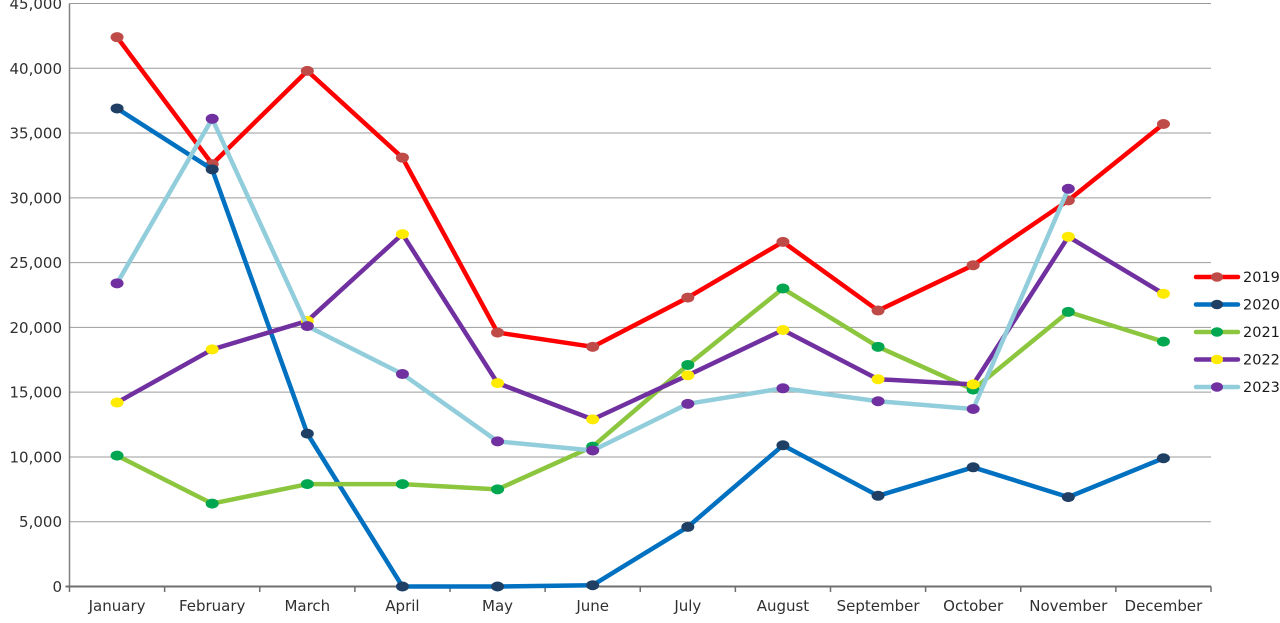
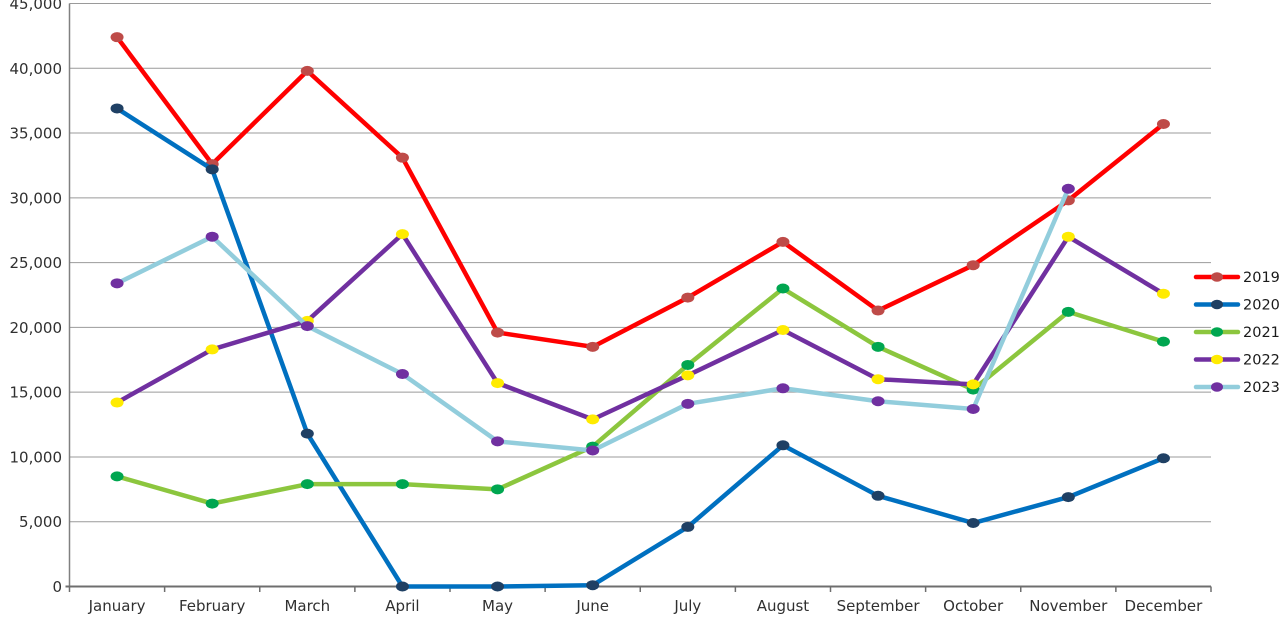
2021/January: 10100 -> 8500
2023/February: 36100 -> 27000
2020/October: 9200 -> 4900
